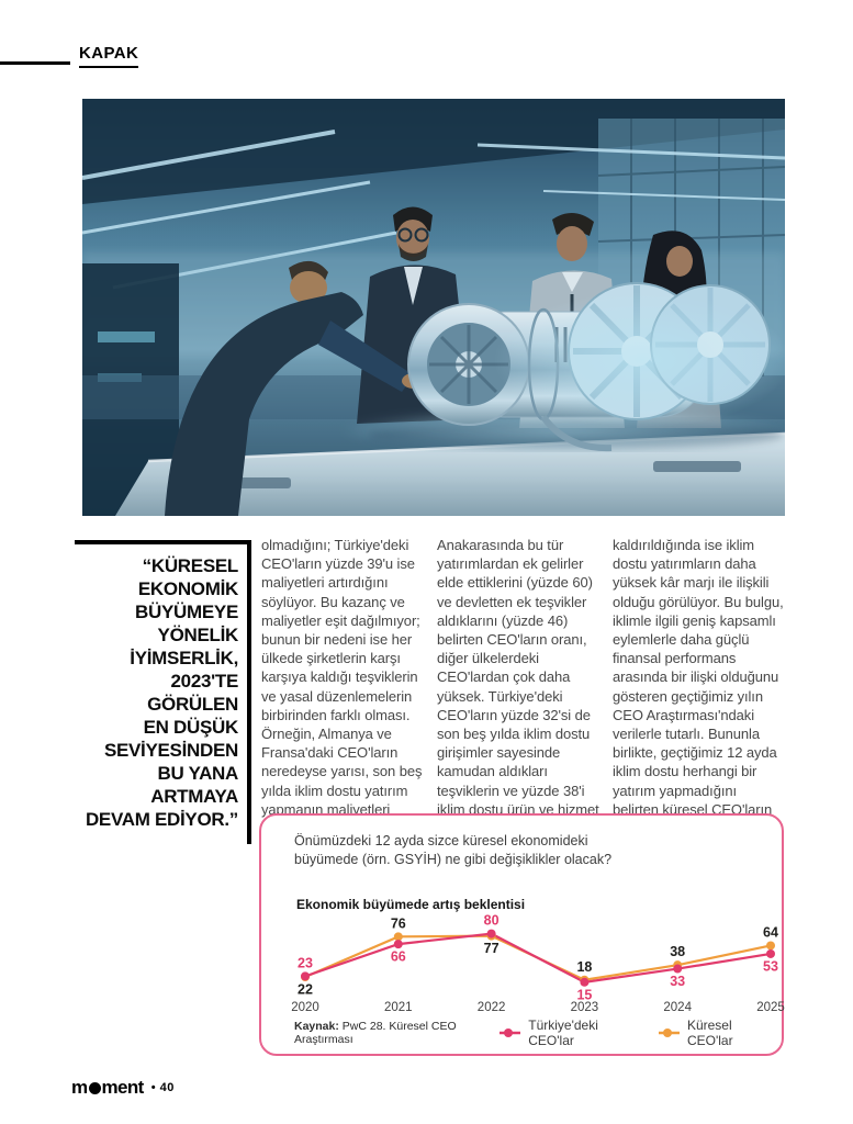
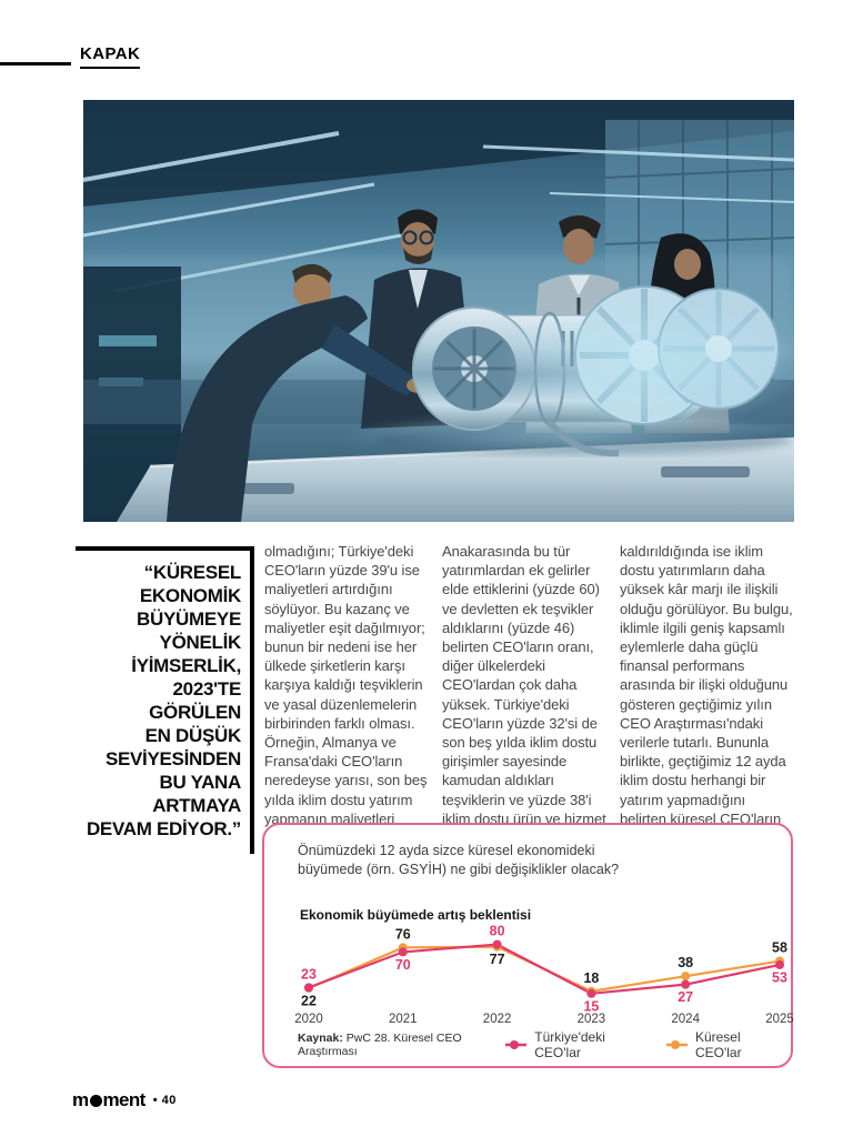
Türkiye'deki CEO'lar/2021: 66 -> 70
Türkiye'deki CEO'lar/2024: 33 -> 27
Küresel CEO'lar/2025: 64 -> 58
